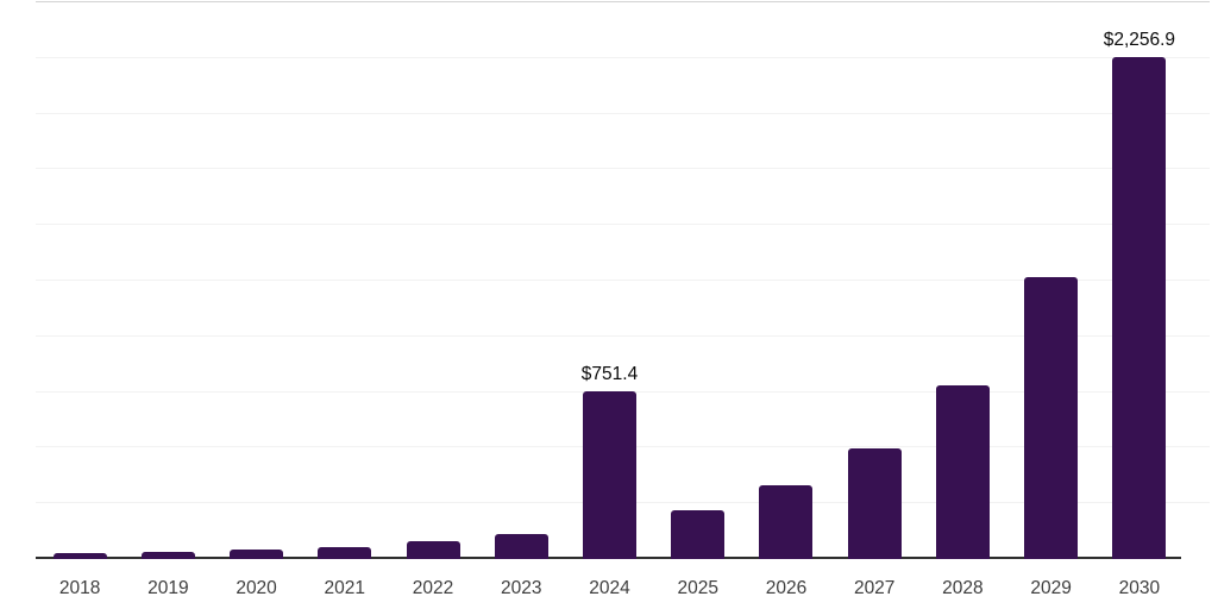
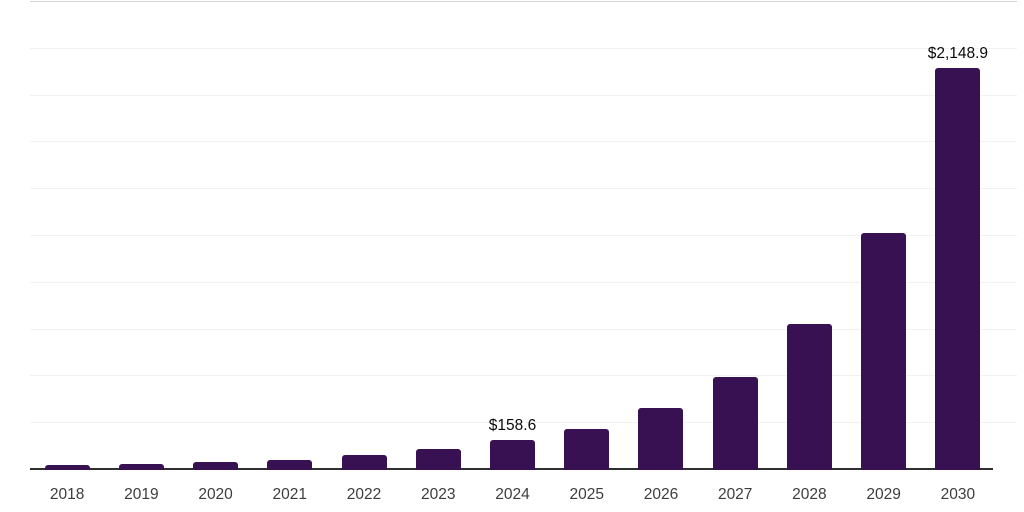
2024: $751.4 -> $158.6
2030: $2,256.9 -> $2,148.9
